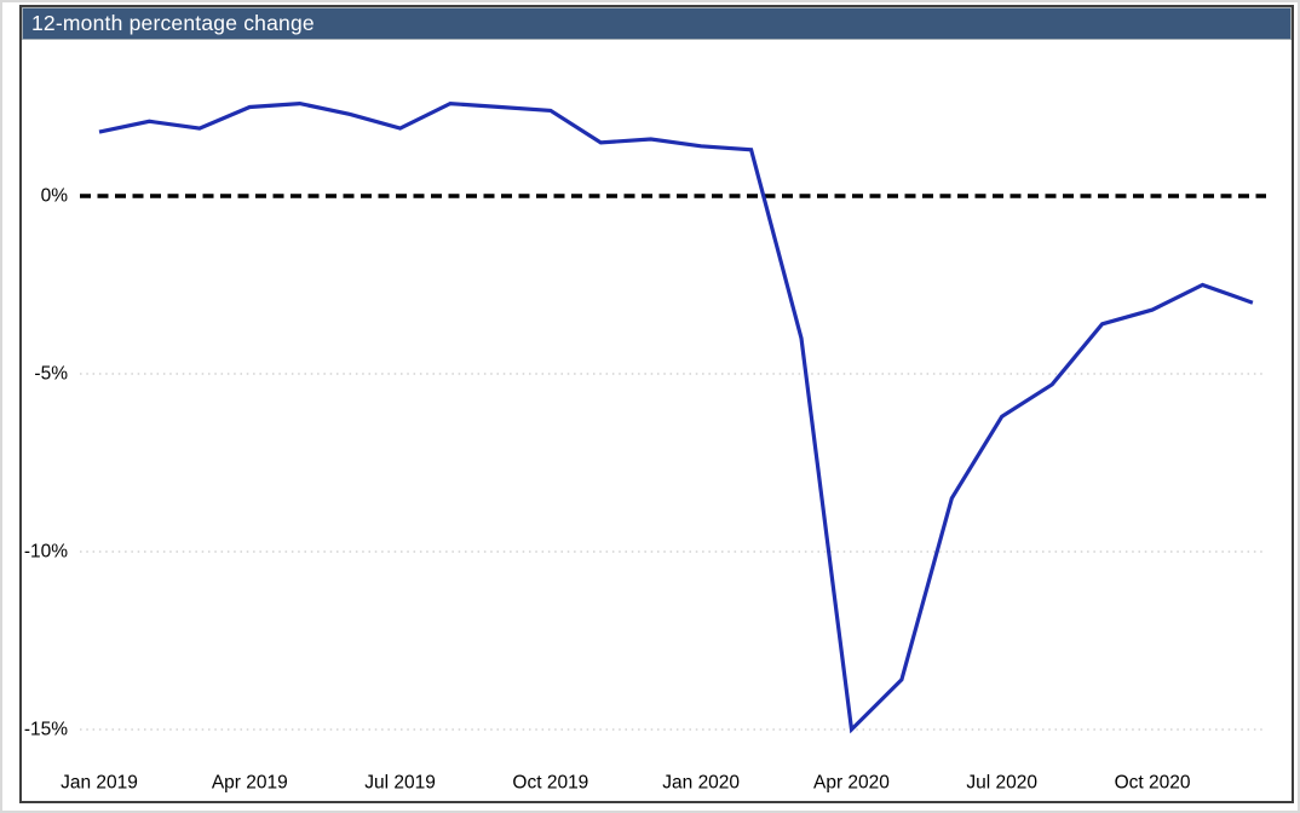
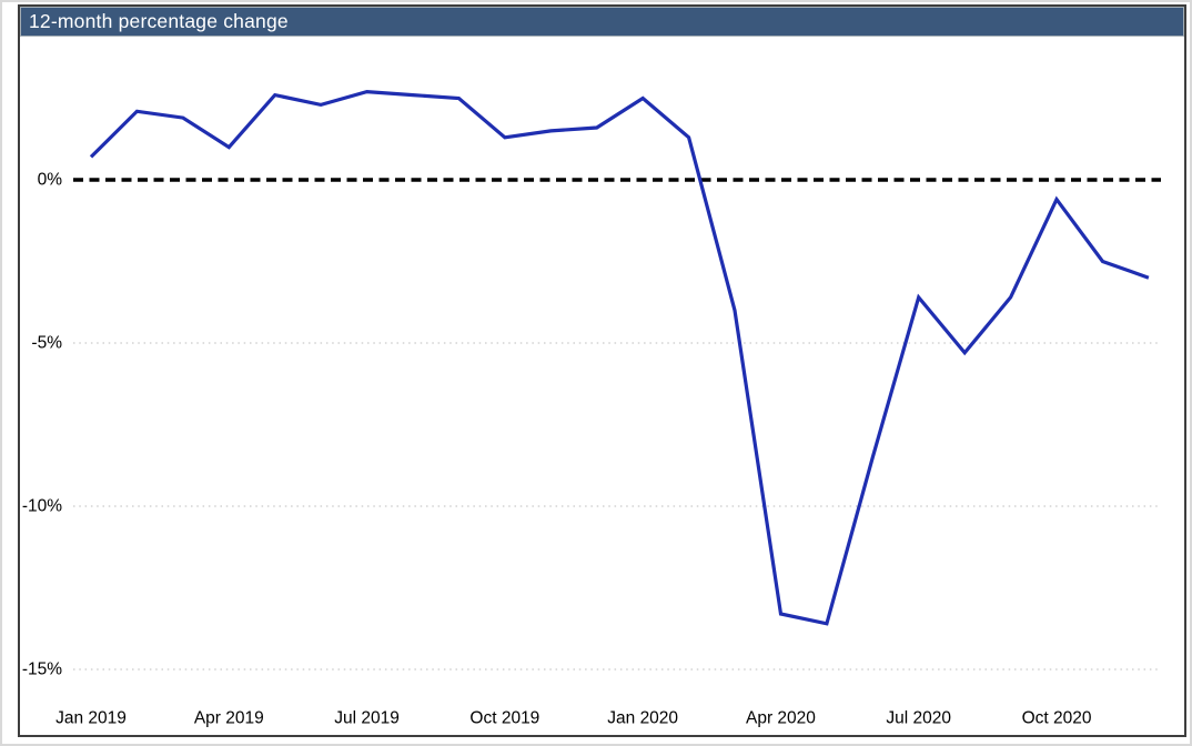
Jan 2019: 1.8% -> 0.7%
Apr 2019: 2.5% -> 1.0%
Jul 2019: 1.9% -> 2.7%
Oct 2019: 2.4% -> 1.3%
Jan 2020: 1.4% -> 2.5%
Apr 2020: -15.0% -> -13.3%
Jul 2020: -6.2% -> -3.6%
Oct 2020: -3.2% -> -0.6%
